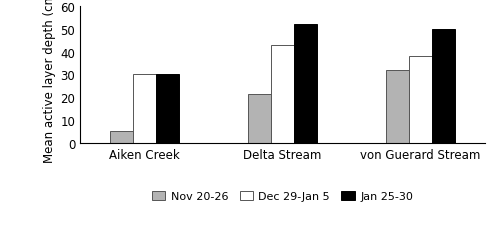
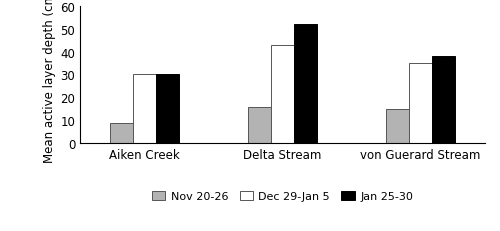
Nov 20-26/Aiken Creek: 5.0 -> 8.5
Nov 20-26/Delta Stream: 21.5 -> 15.5
Nov 20-26/von Guerard Stream: 32.0 -> 15.0
Dec 29-Jan 5/von Guerard Stream: 38 -> 35
Jan 25-30/von Guerard Stream: 50 -> 38
